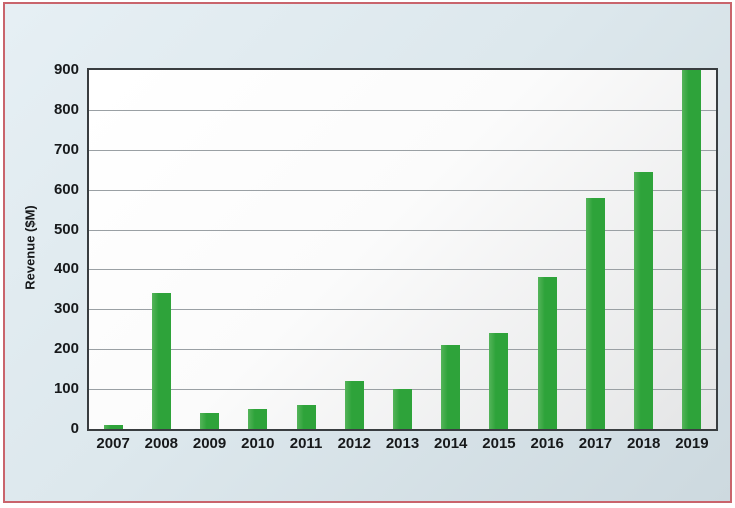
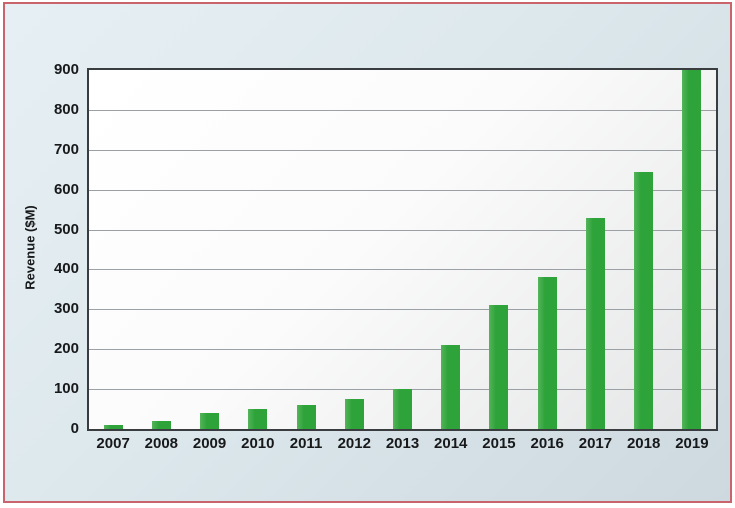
2008: 340 -> 20
2012: 120 -> 80
2015: 240 -> 310
2017: 580 -> 530
